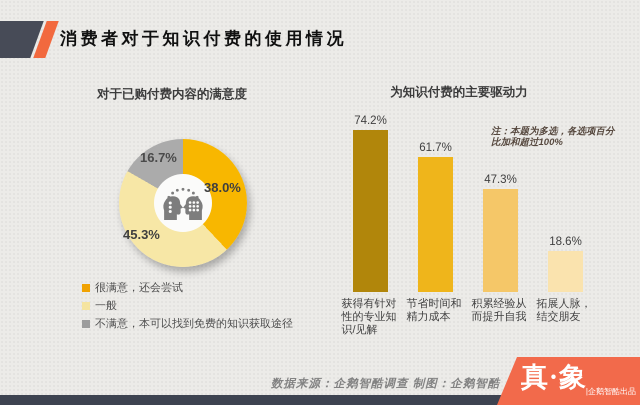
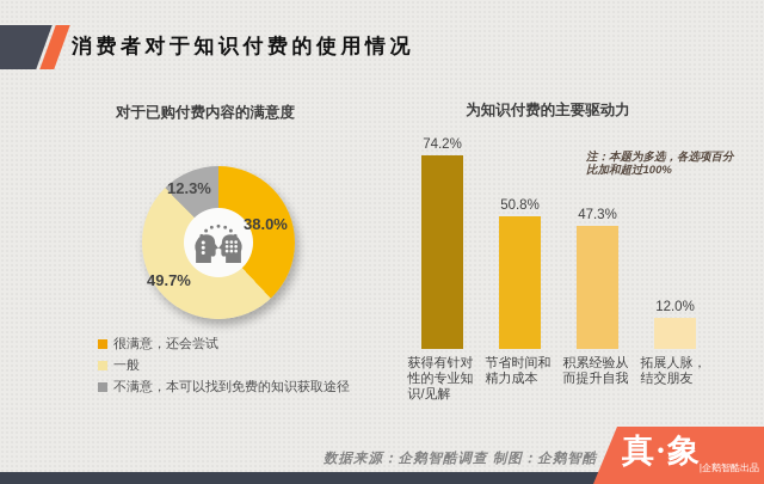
对于已购付费内容的满意度/一般: 45.3% -> 49.7%
对于已购付费内容的满意度/不满意，本可以找到免费的知识获取途径: 16.7% -> 12.3%
为知识付费的主要驱动力/节省时间和精力成本: 61.7% -> 50.8%
为知识付费的主要驱动力/拓展人脉，结交朋友: 18.6% -> 12.0%
